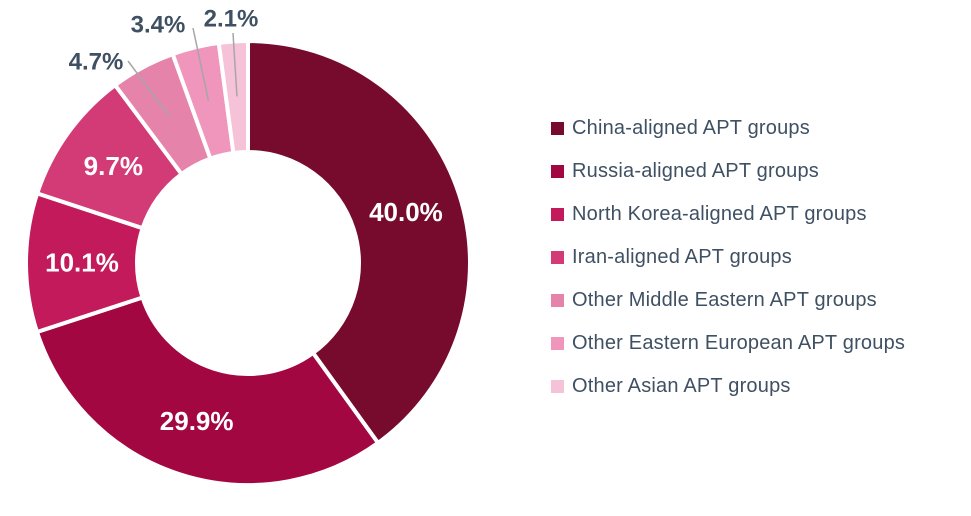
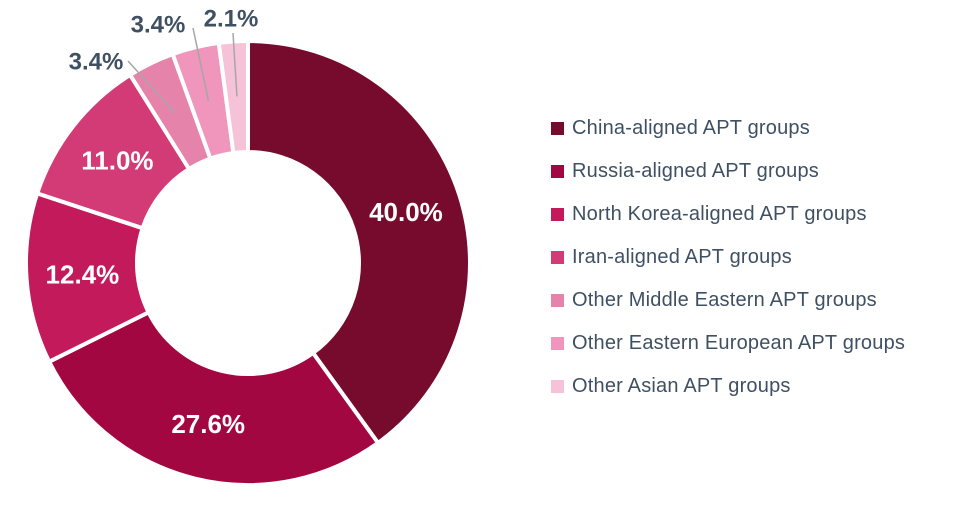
Russia-aligned APT groups: 29.9% -> 27.6%
North Korea-aligned APT groups: 10.1% -> 12.4%
Iran-aligned APT groups: 9.7% -> 11.0%
Other Middle Eastern APT groups: 4.7% -> 3.4%
